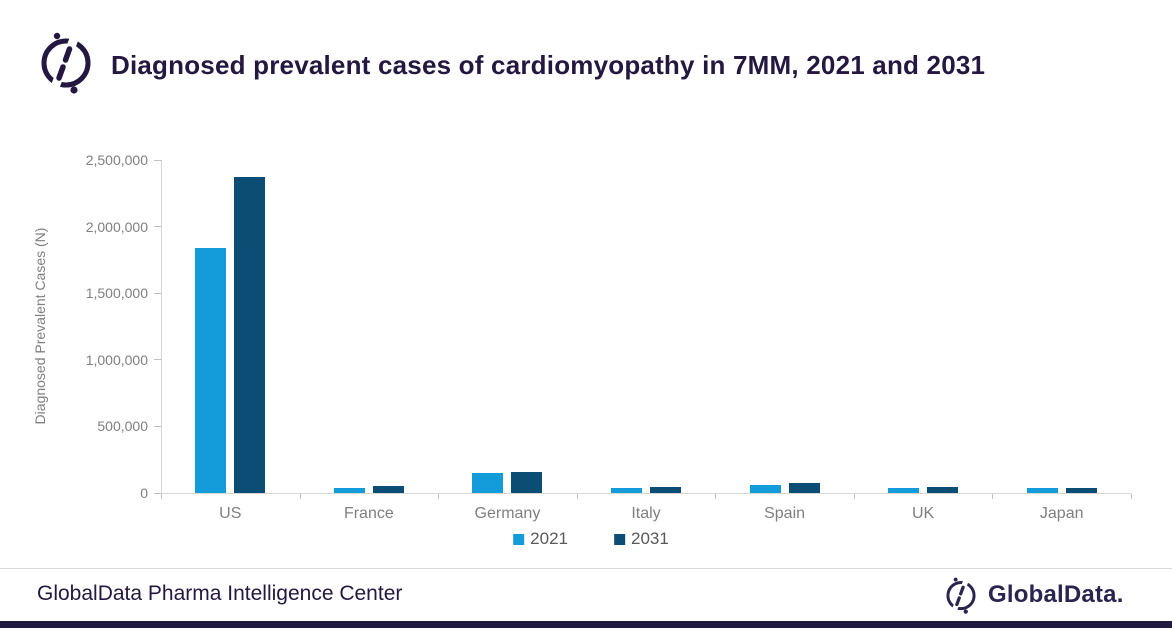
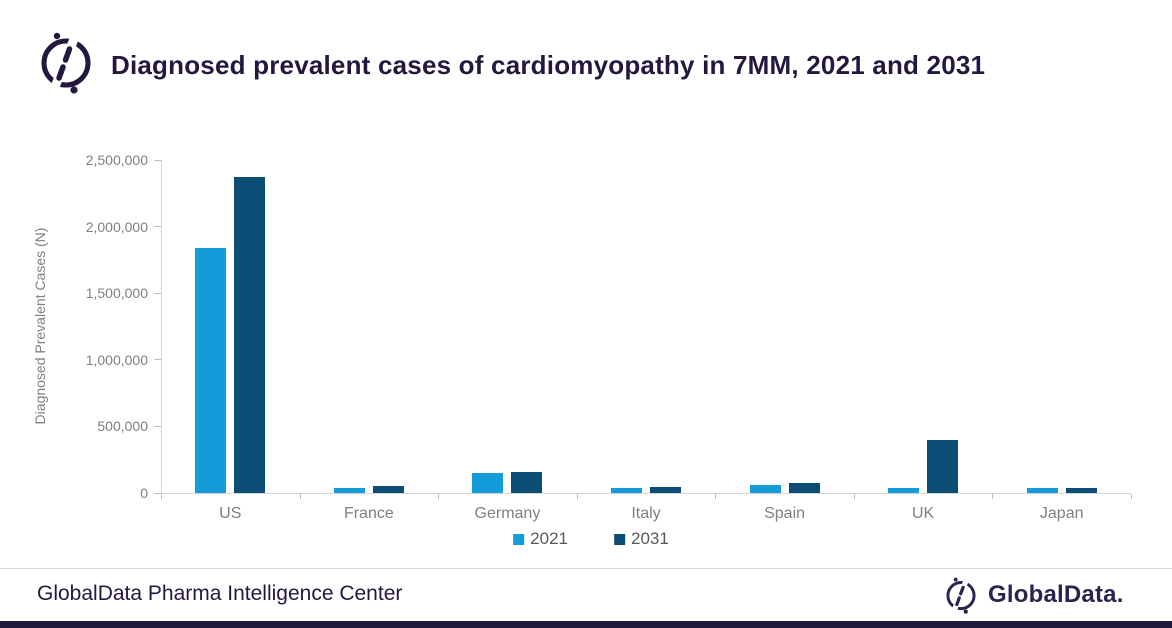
2031/UK: 50000 -> 400000
